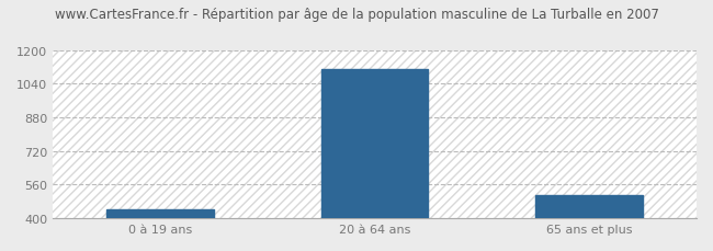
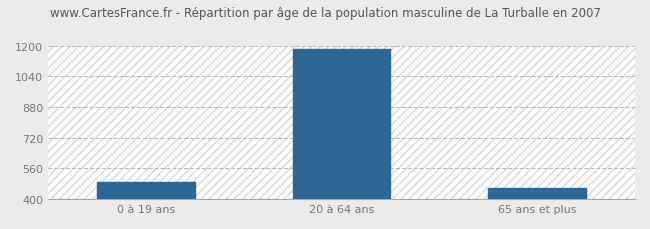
0 à 19 ans: 440 -> 490
20 à 64 ans: 1110 -> 1180
65 ans et plus: 510 -> 460
